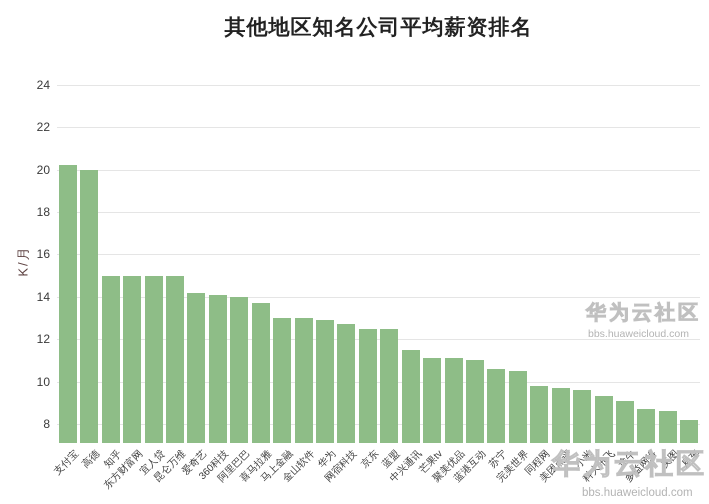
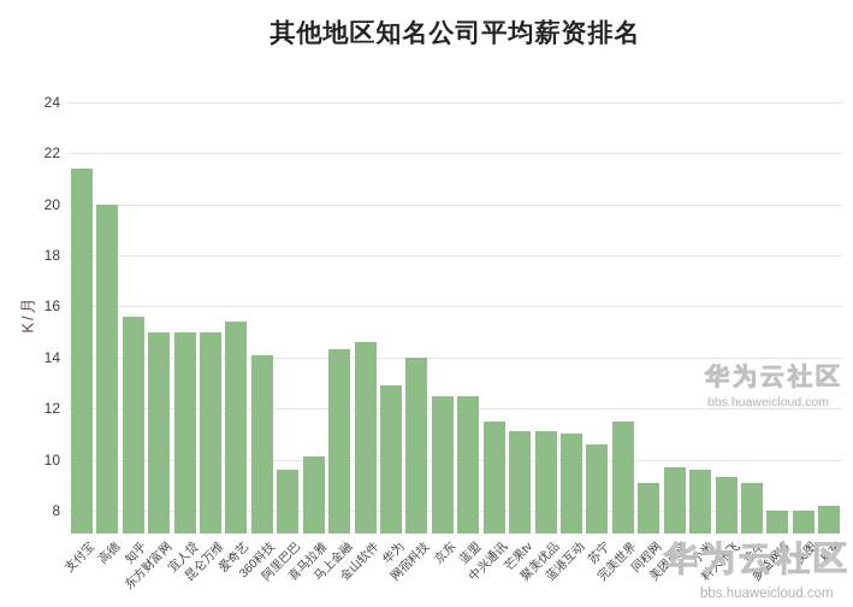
支付宝: 20.2 -> 21.4
知乎: 15.0 -> 15.6
爱奇艺: 14.2 -> 15.4
阿里巴巴: 14.0 -> 9.6
喜马拉雅: 13.7 -> 10.1
马上金融: 13.0 -> 14.3
金山软件: 13.0 -> 14.6
网宿科技: 12.7 -> 14.0
完美世界: 10.5 -> 11.5
同程网: 9.8 -> 9.1
多益网络: 8.7 -> 8.0
美图: 8.6 -> 8.0
